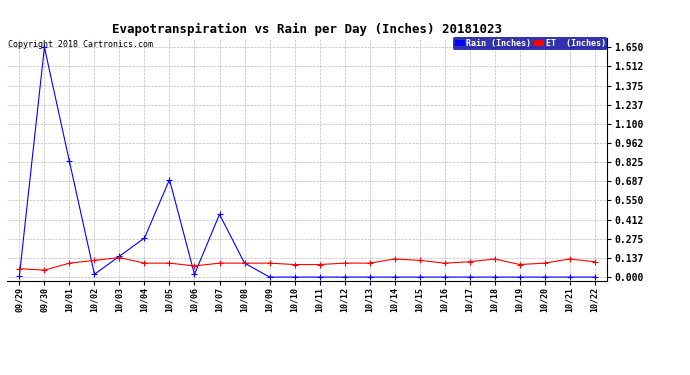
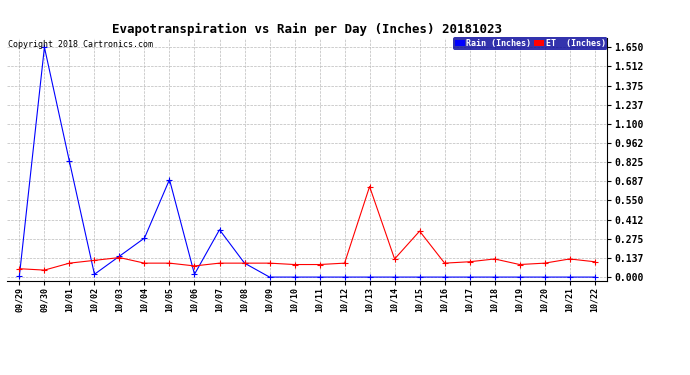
Rain (Inches)/10/07: 0.45 -> 0.34
ET (Inches)/10/13: 0.10 -> 0.65
ET (Inches)/10/15: 0.12 -> 0.33
